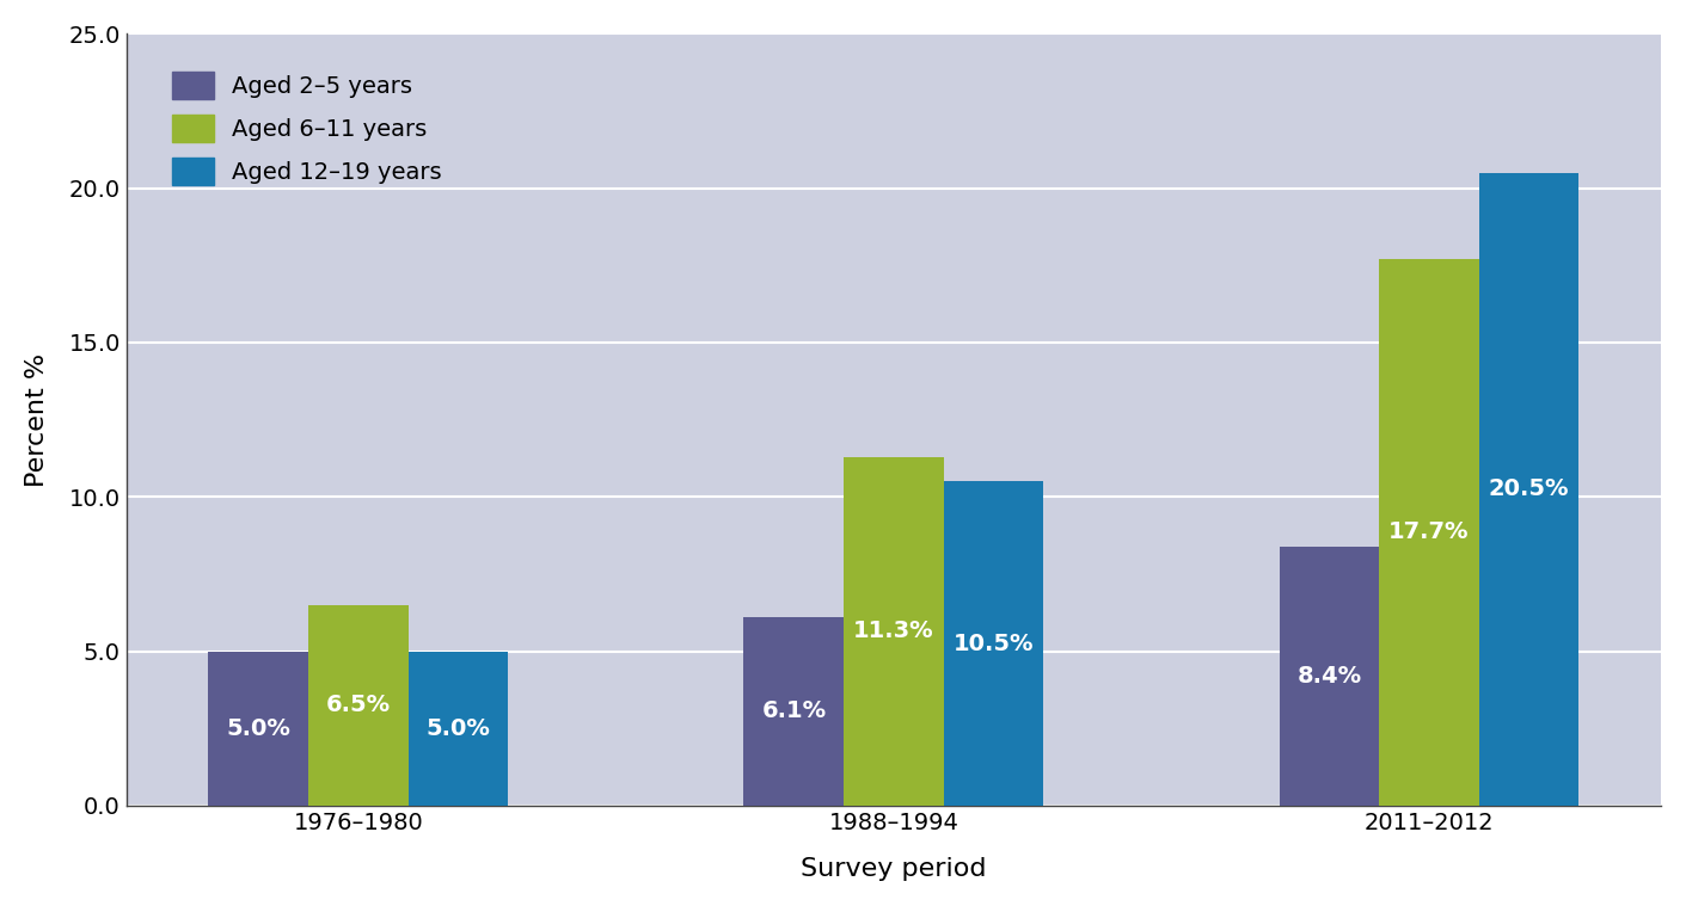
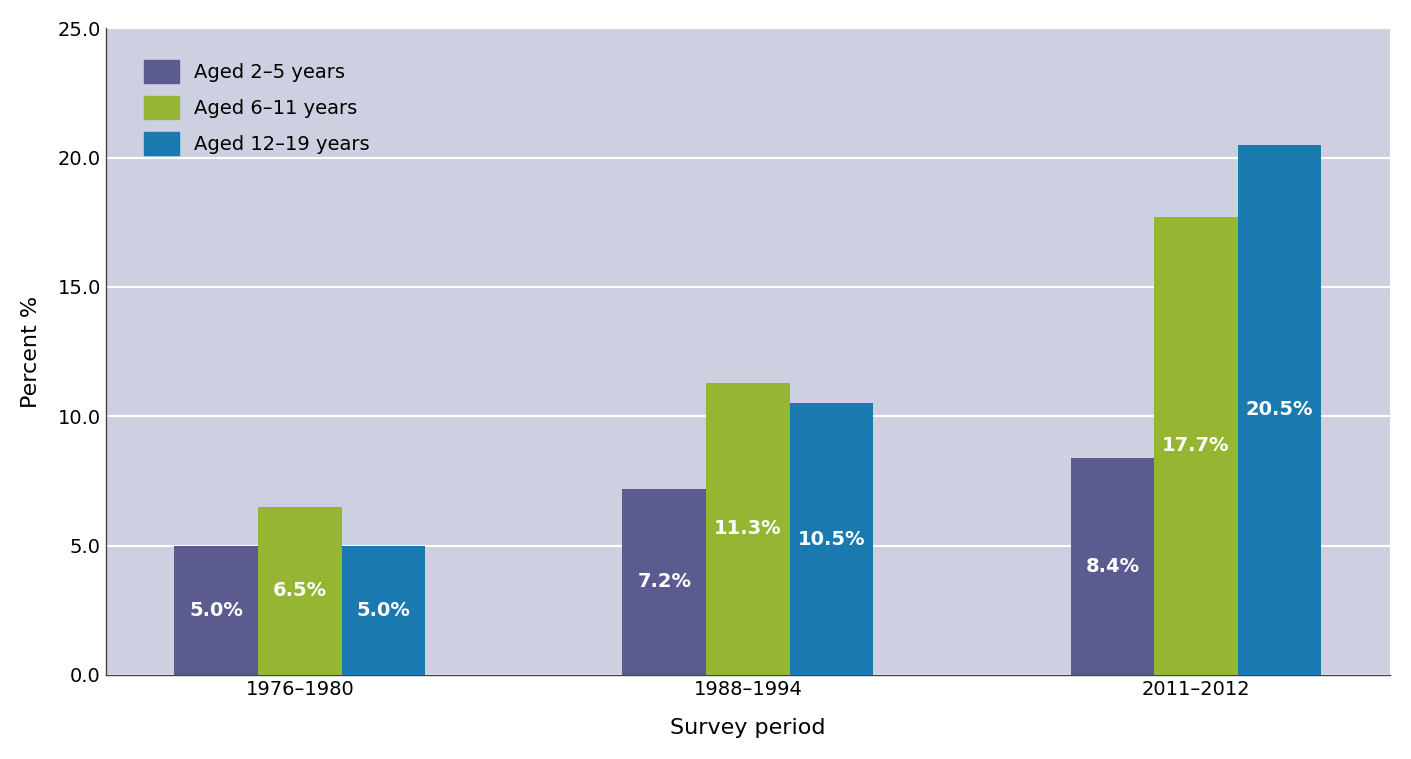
Aged 2–5 years/1988–1994: 6.1% -> 7.2%
